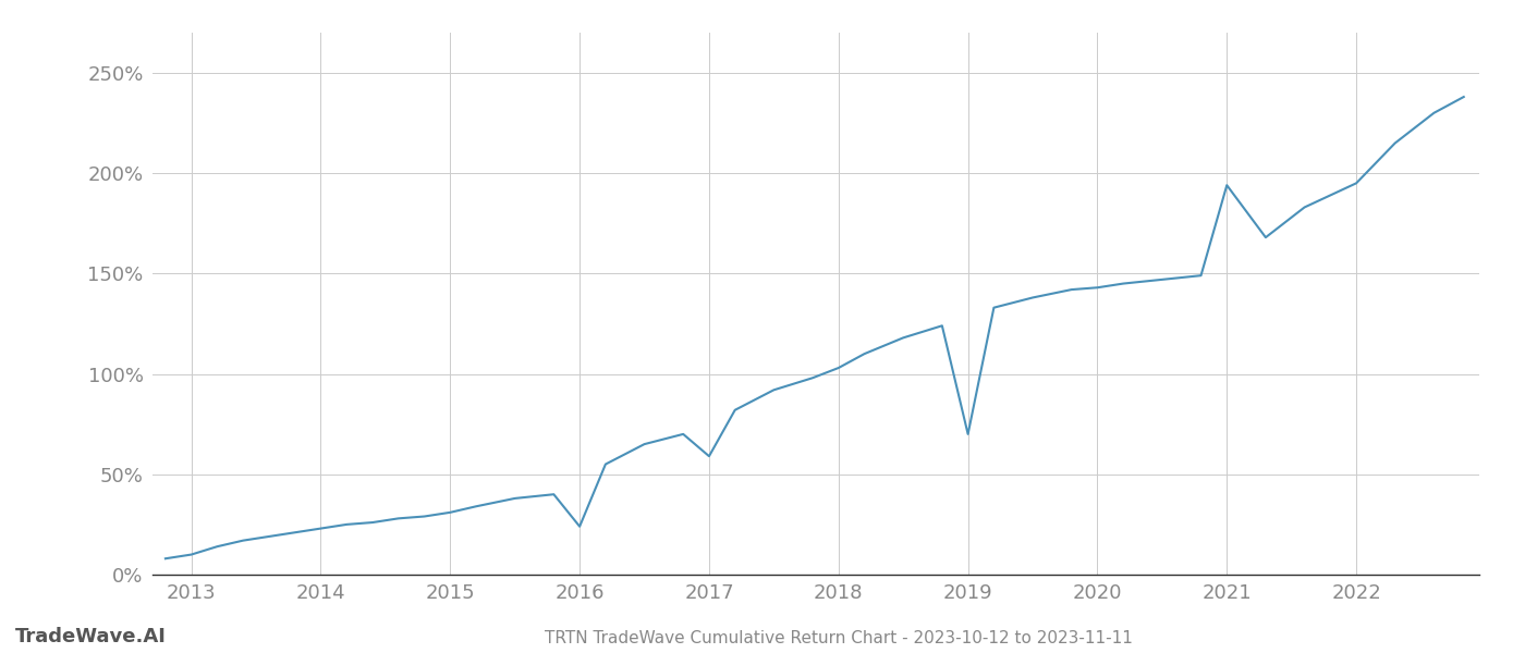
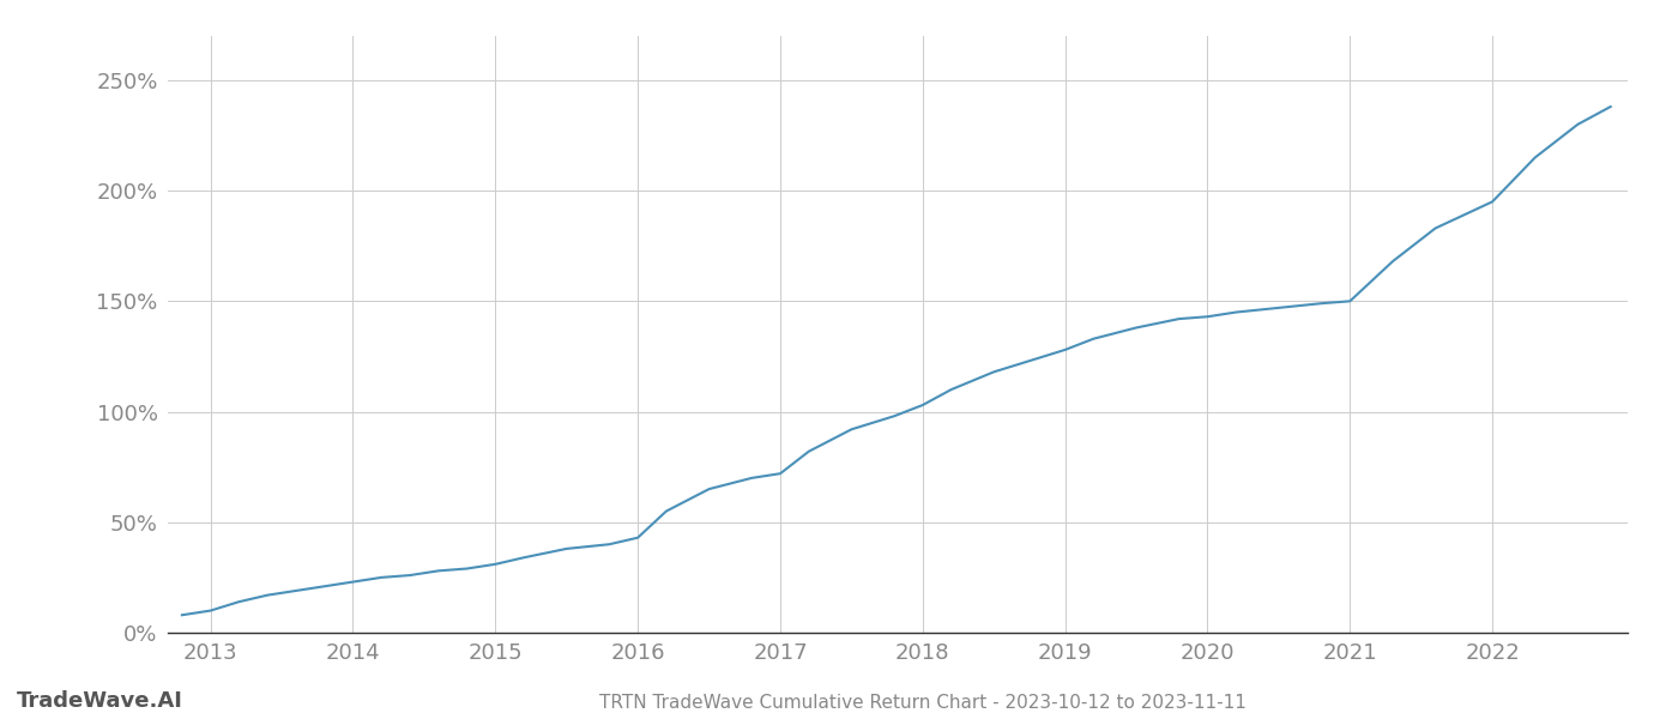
2016: 24% -> 43%
2017: 59% -> 72%
2019: 70% -> 128%
2021: 194% -> 150%
